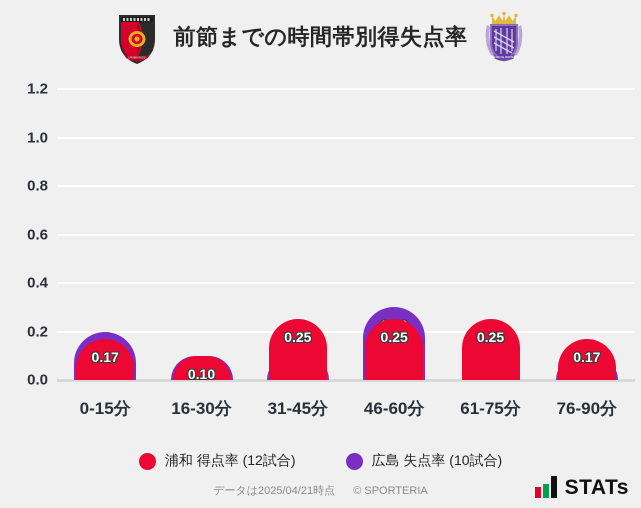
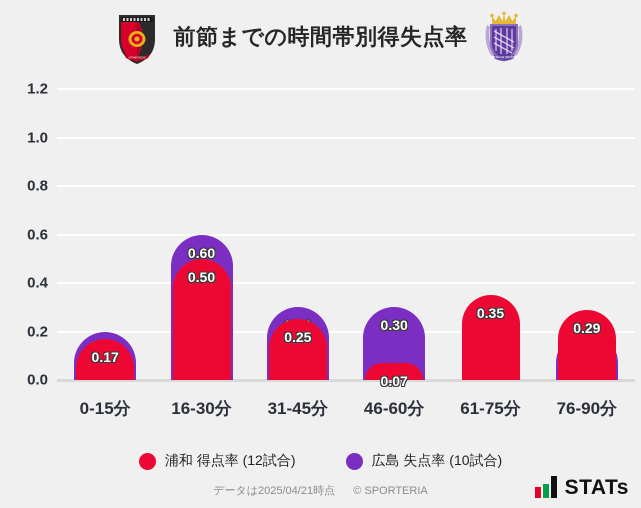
浦和 得点率 (12試合)/16-30分: 0.10 -> 0.50
広島 失点率 (10試合)/16-30分: 0.10 -> 0.60
広島 失点率 (10試合)/31-45分: 0.10 -> 0.30
浦和 得点率 (12試合)/46-60分: 0.25 -> 0.07
浦和 得点率 (12試合)/61-75分: 0.25 -> 0.35
浦和 得点率 (12試合)/76-90分: 0.17 -> 0.29
広島 失点率 (10試合)/76-90分: 0.10 -> 0.20
